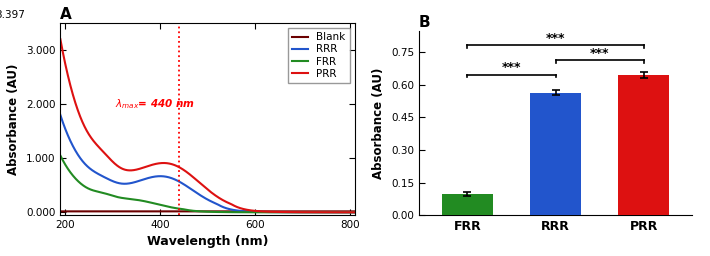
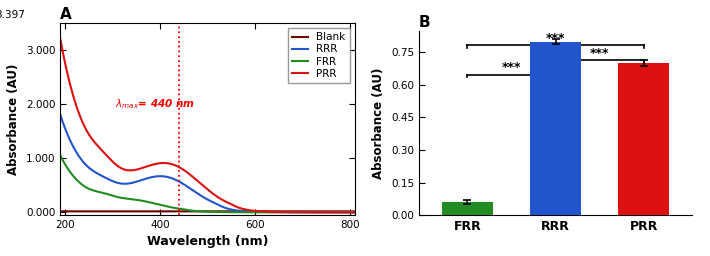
B/FRR: 0.098 -> 0.060
B/RRR: 0.565 -> 0.800
B/PRR: 0.645 -> 0.700
